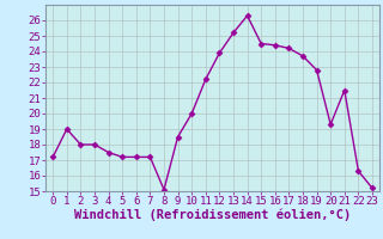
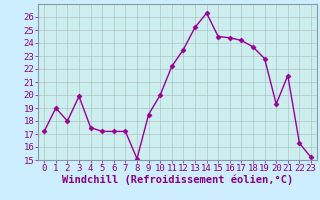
3: 18.0 -> 19.9
12: 23.9 -> 23.5
